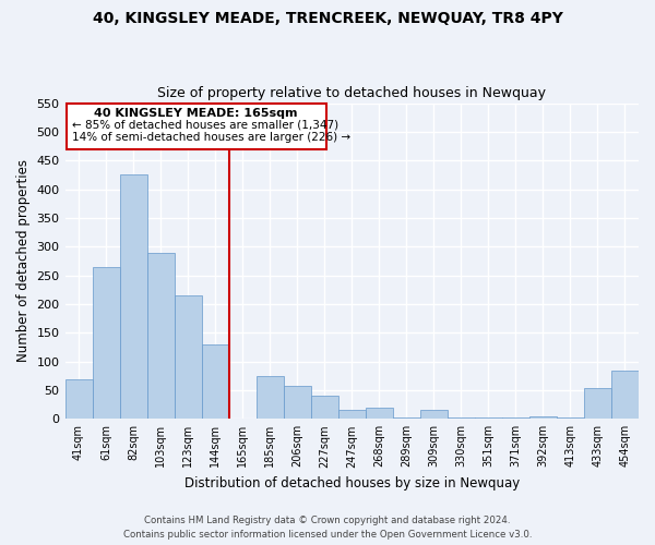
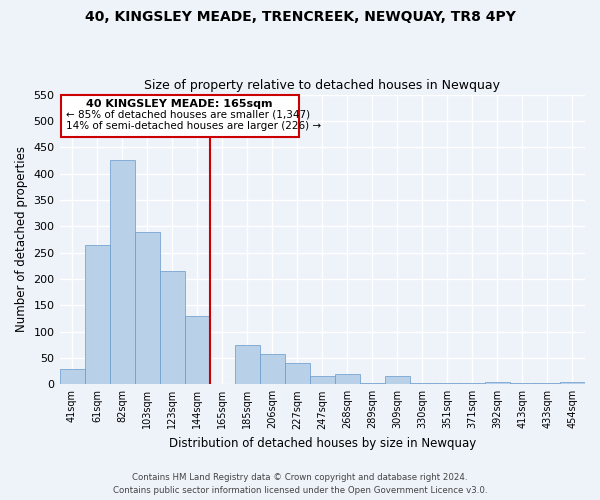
41sqm: 68 -> 30
433sqm: 54 -> 3
454sqm: 84 -> 4
